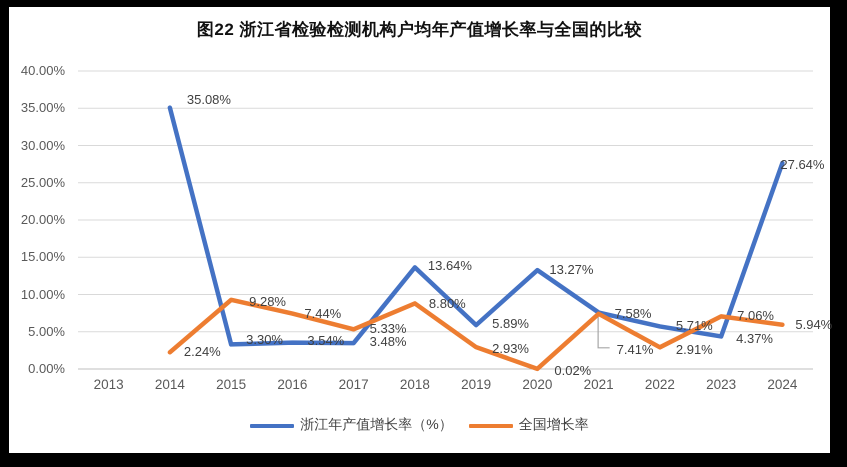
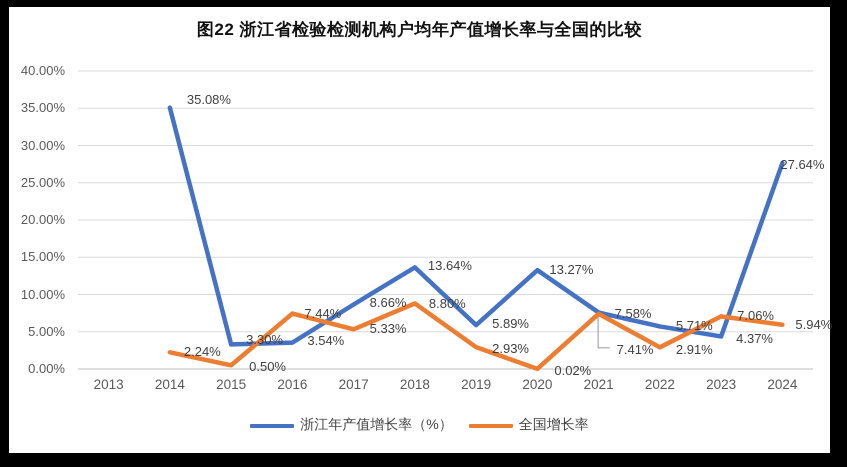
全国增长率/2015: 9.28% -> 0.50%
浙江年产值增长率（%）/2017: 3.48% -> 8.66%
